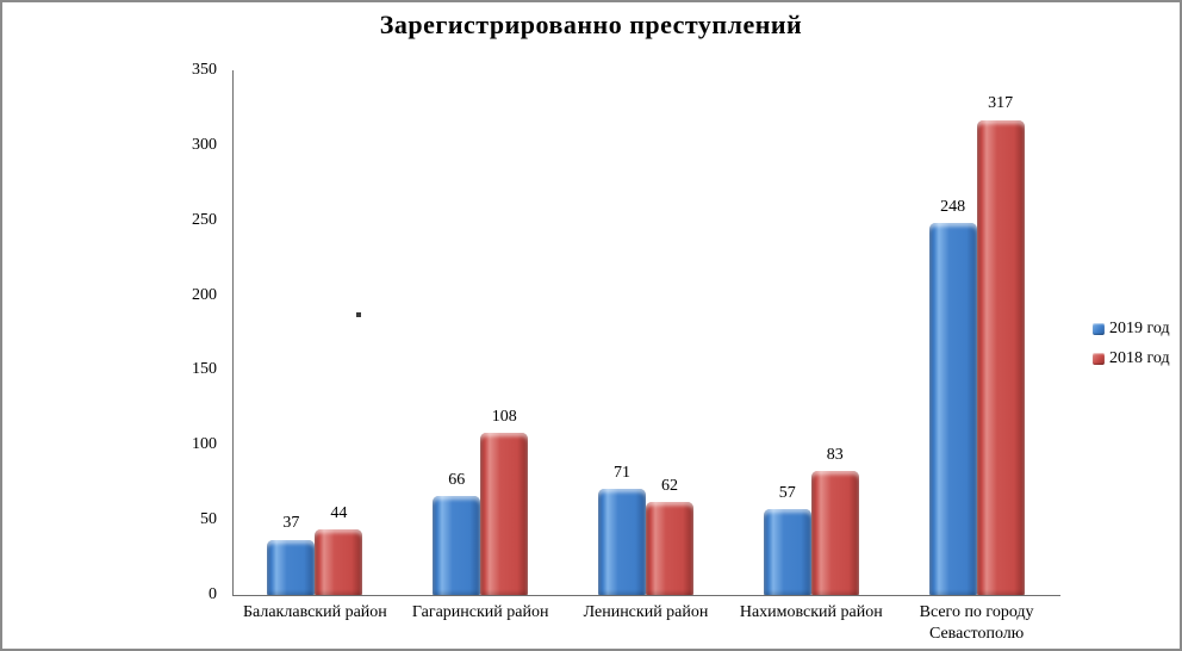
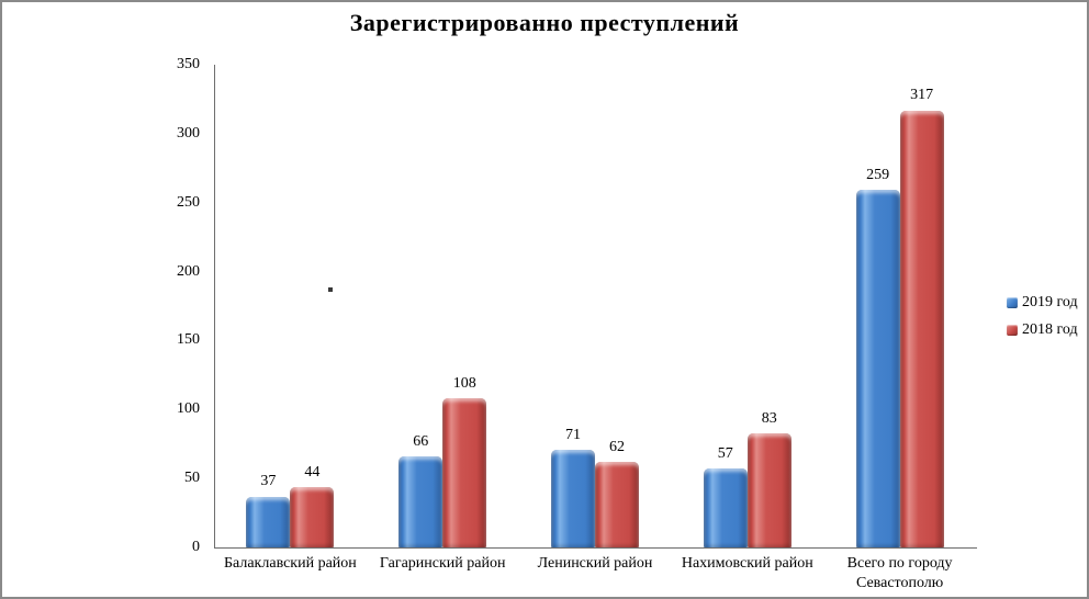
2019 год/Всего по городу Севастополю: 248 -> 259
